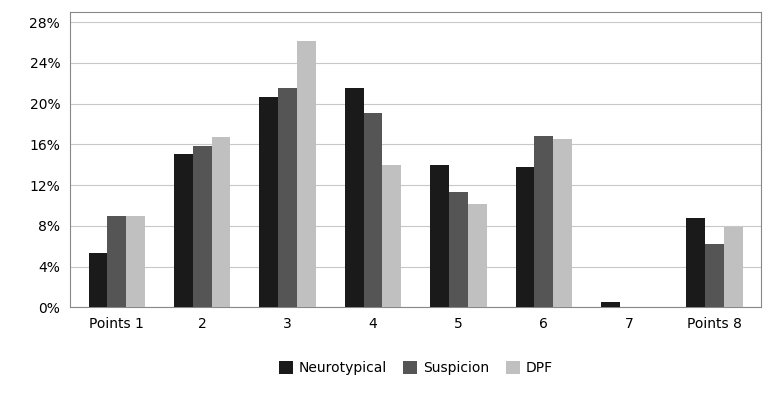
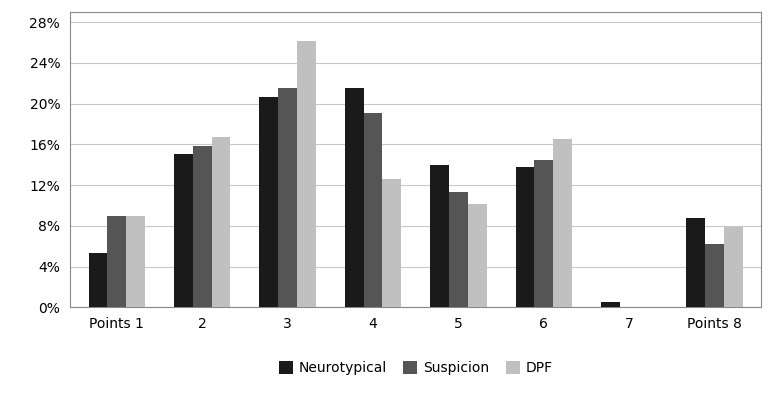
DPF/4: 14.0% -> 12.6%
Suspicion/6: 16.8% -> 14.5%
